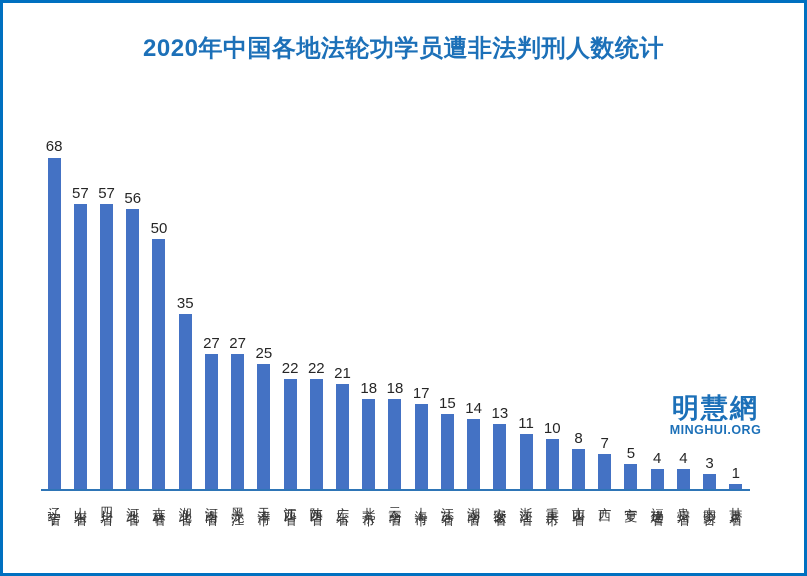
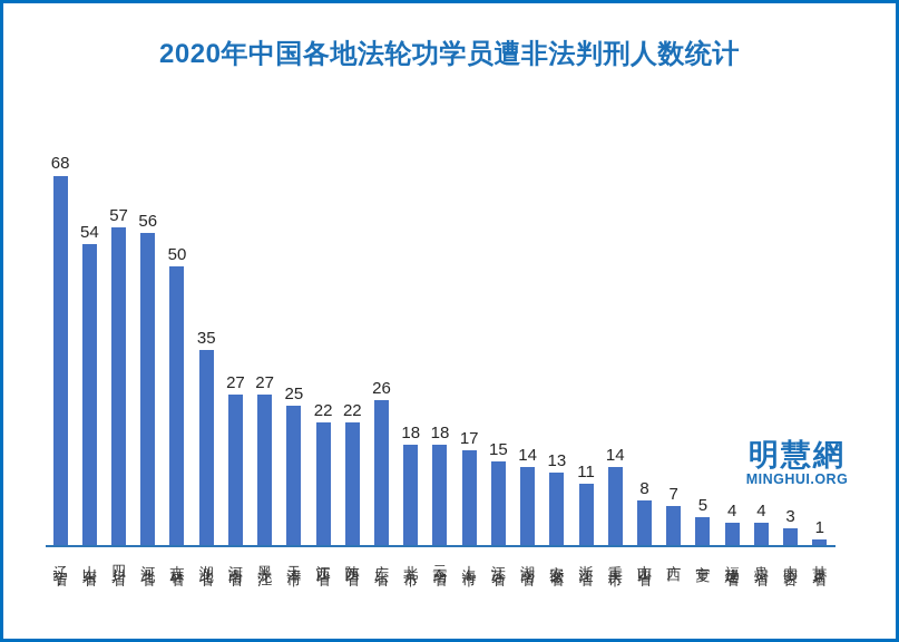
山东省: 57 -> 54
广东省: 21 -> 26
重庆市: 10 -> 14
